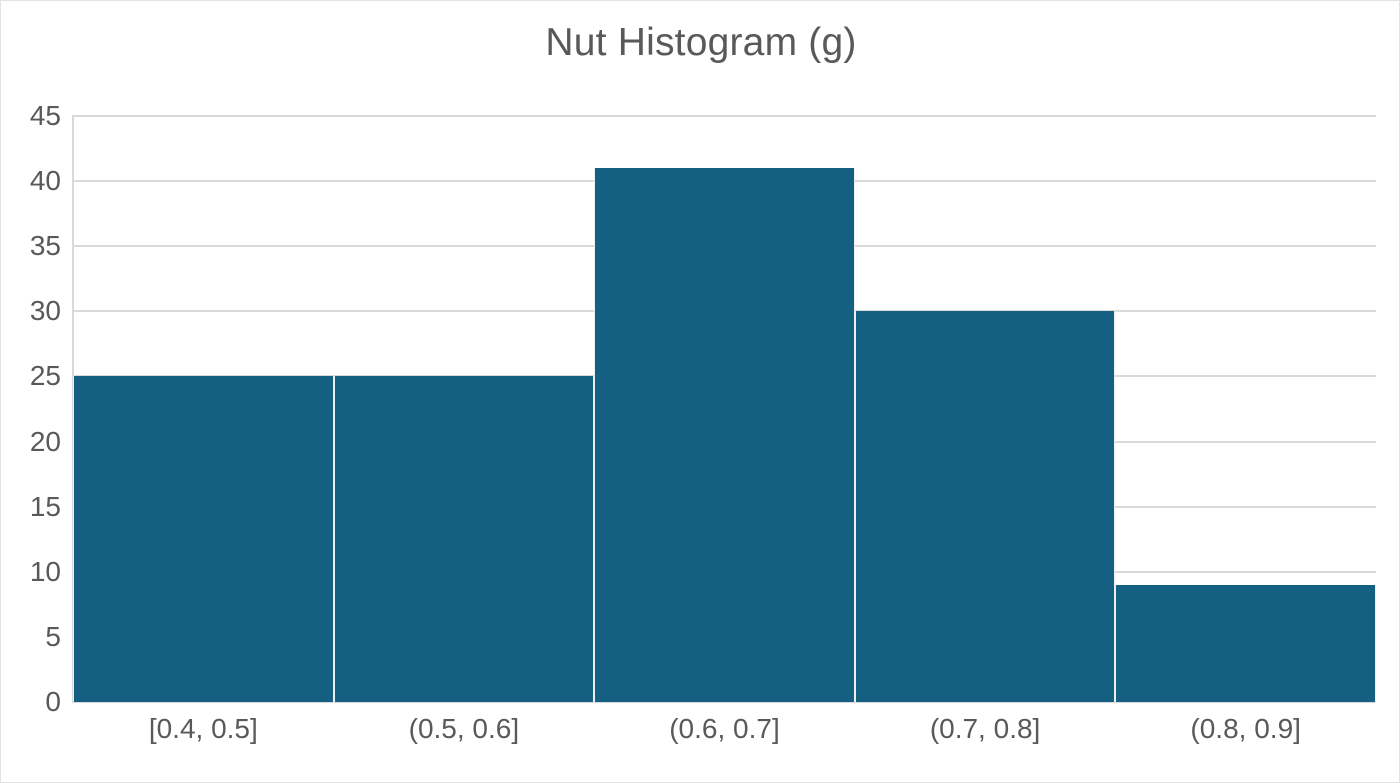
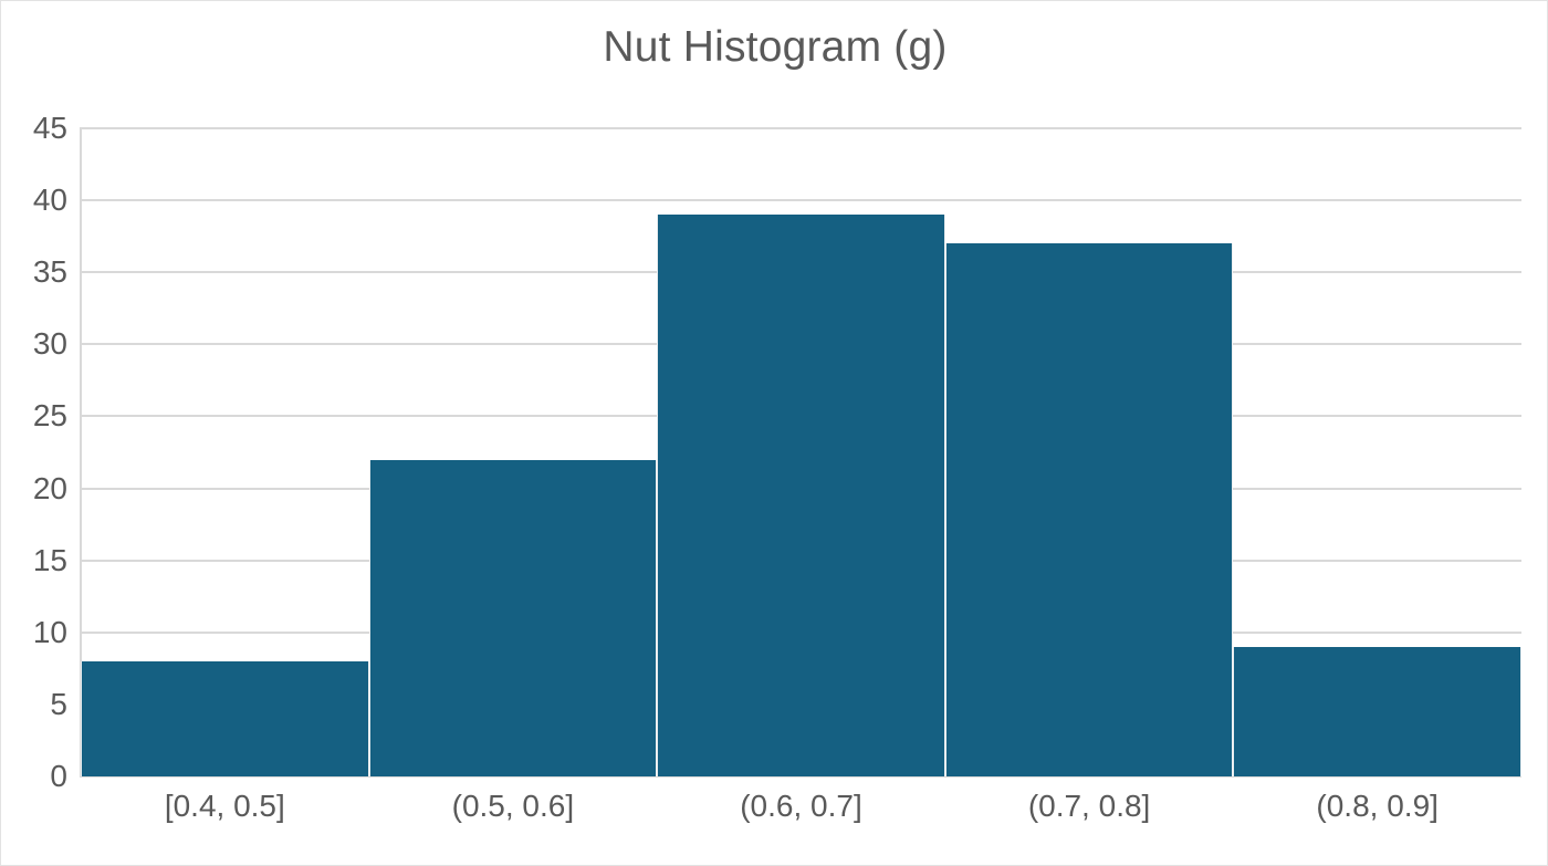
[0.4, 0.5]: 25 -> 8
(0.5, 0.6]: 25 -> 22
(0.6, 0.7]: 41 -> 39
(0.7, 0.8]: 30 -> 37
